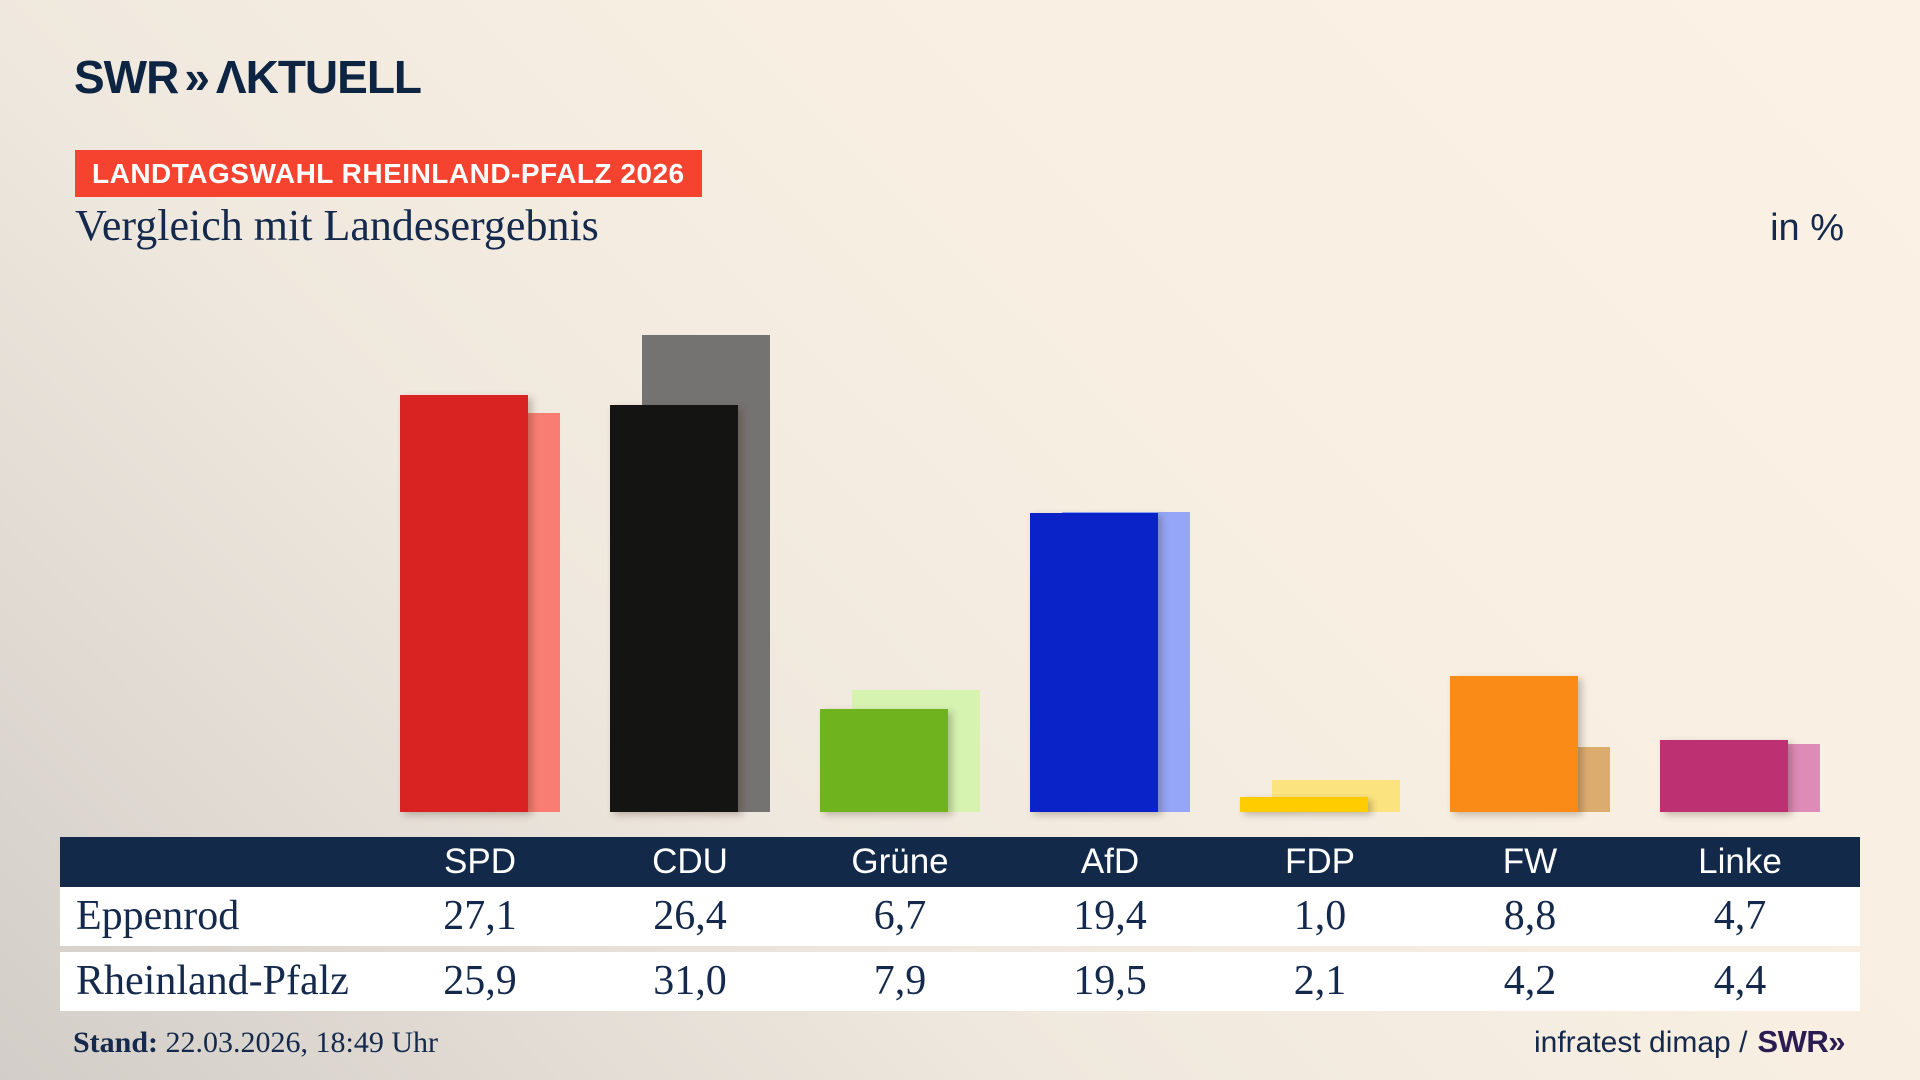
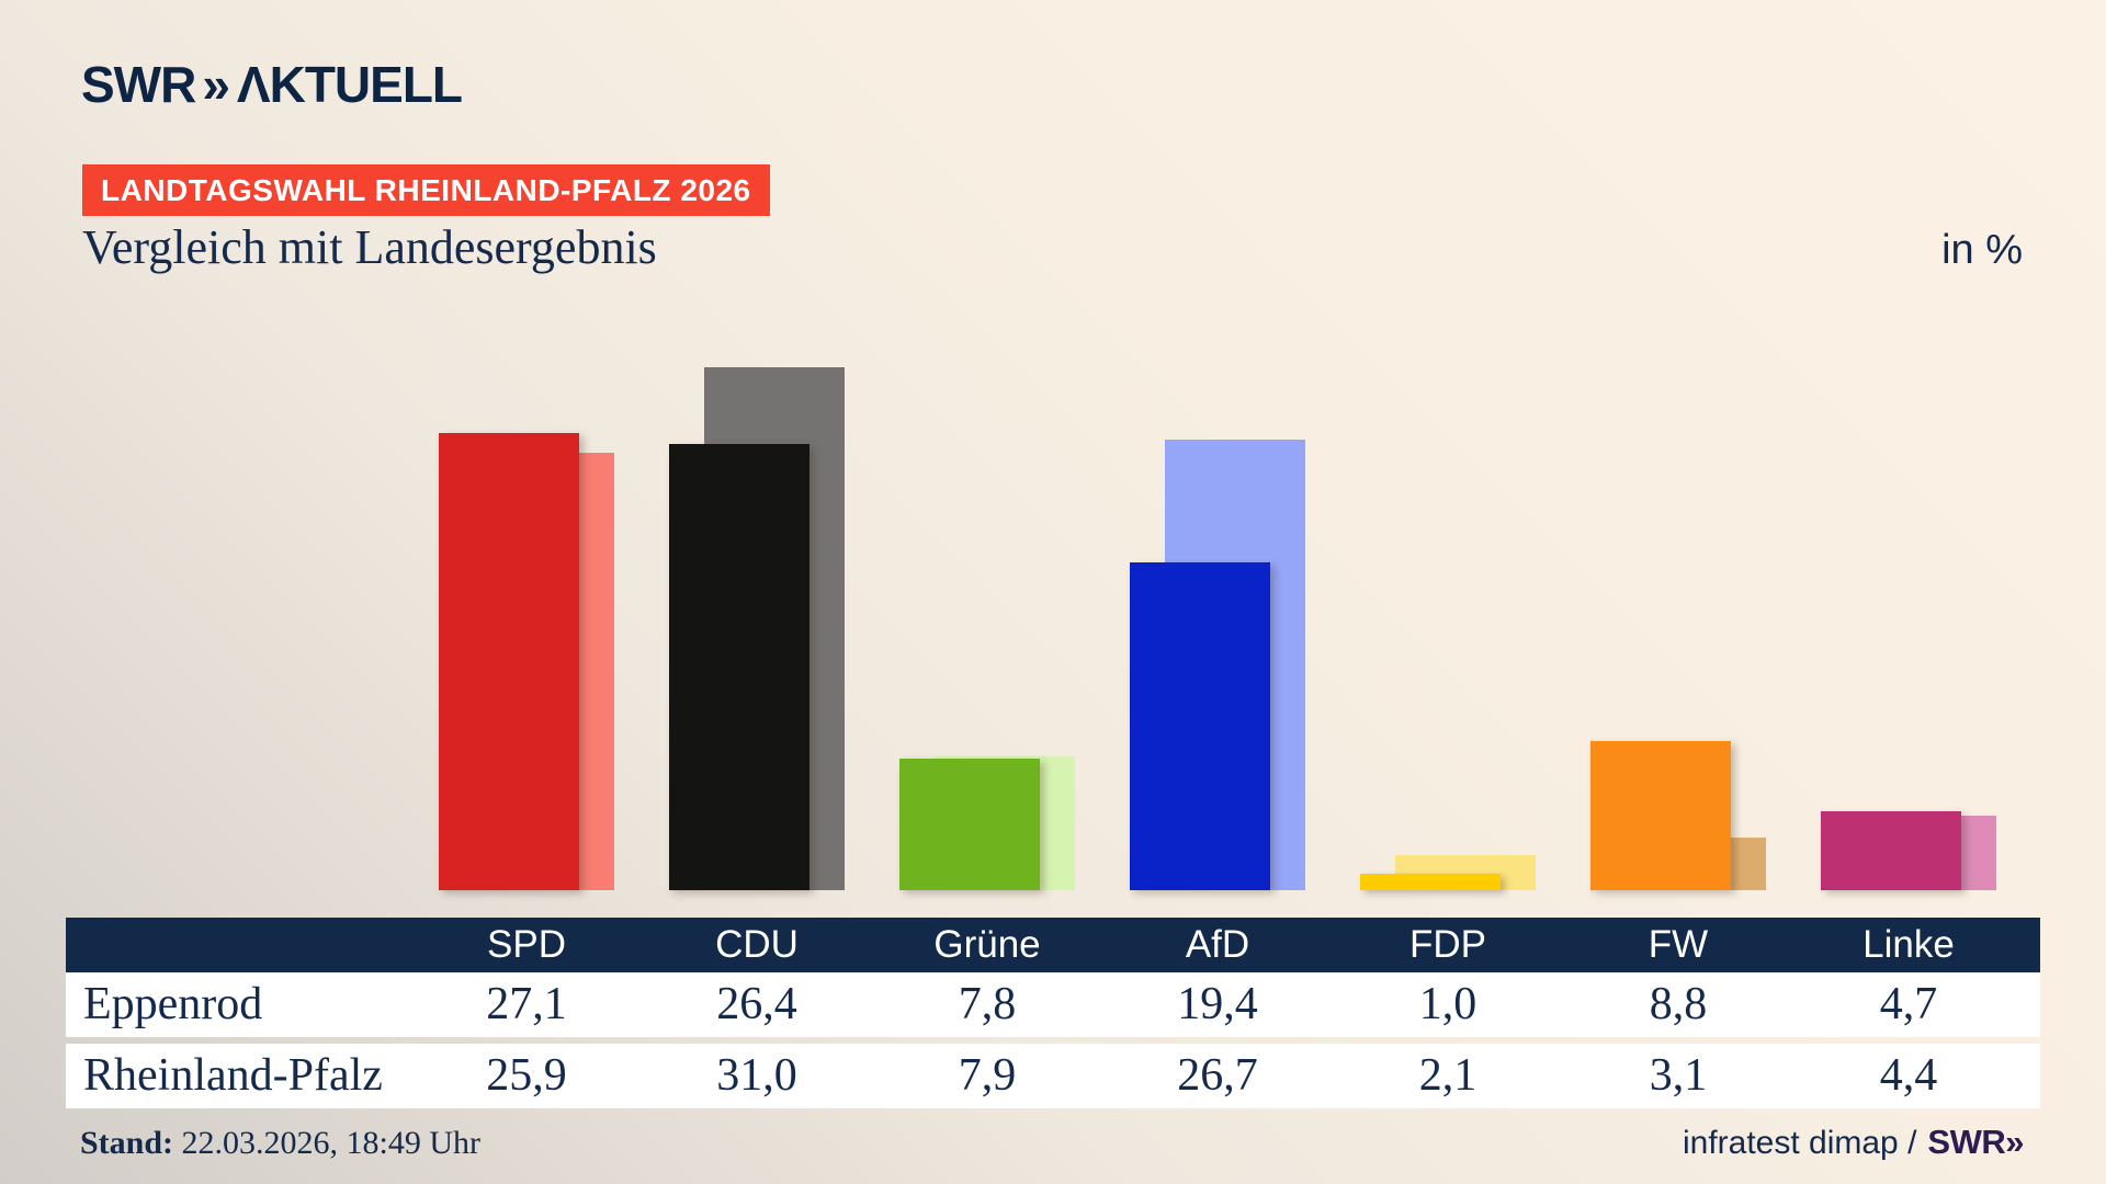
Eppenrod/Grüne: 6,7 -> 7,8
Rheinland-Pfalz/AfD: 19,5 -> 26,7
Rheinland-Pfalz/FW: 4,2 -> 3,1
